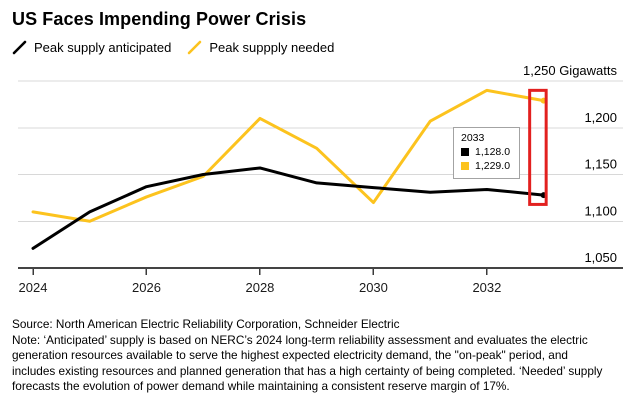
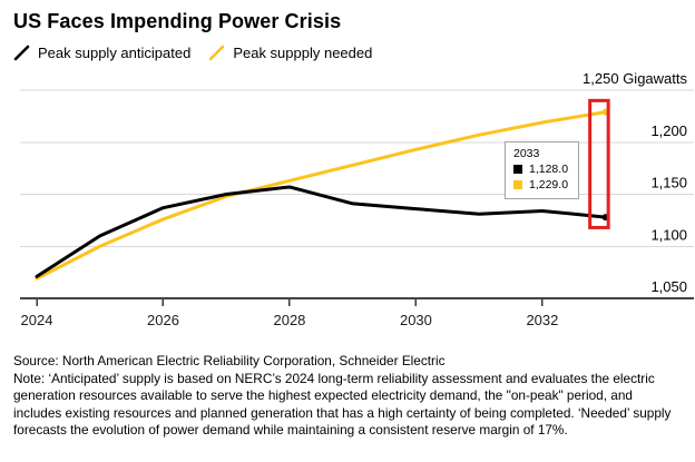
Peak suppply needed/2024: 1110 -> 1070
Peak suppply needed/2028: 1210 -> 1160
Peak suppply needed/2030: 1120 -> 1190
Peak suppply needed/2032: 1240 -> 1220
